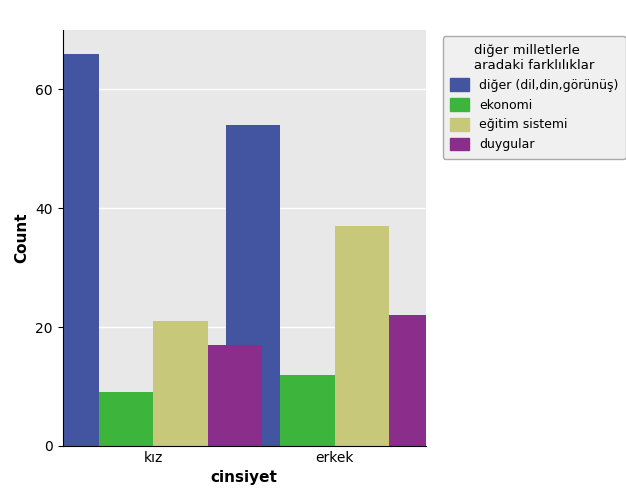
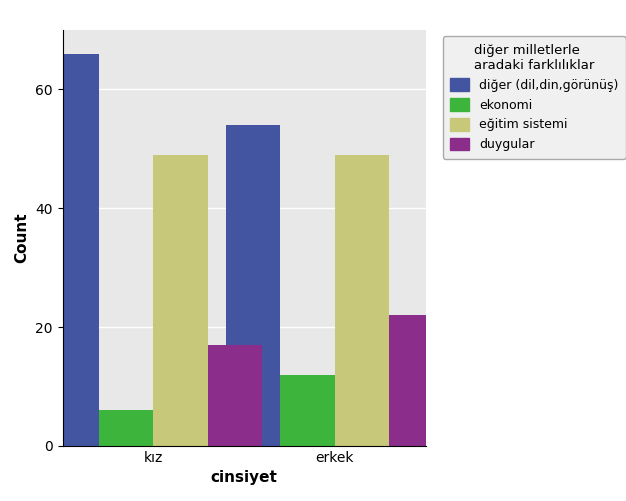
ekonomi/kız: 9 -> 6
eğitim sistemi/kız: 21 -> 49
eğitim sistemi/erkek: 37 -> 49
